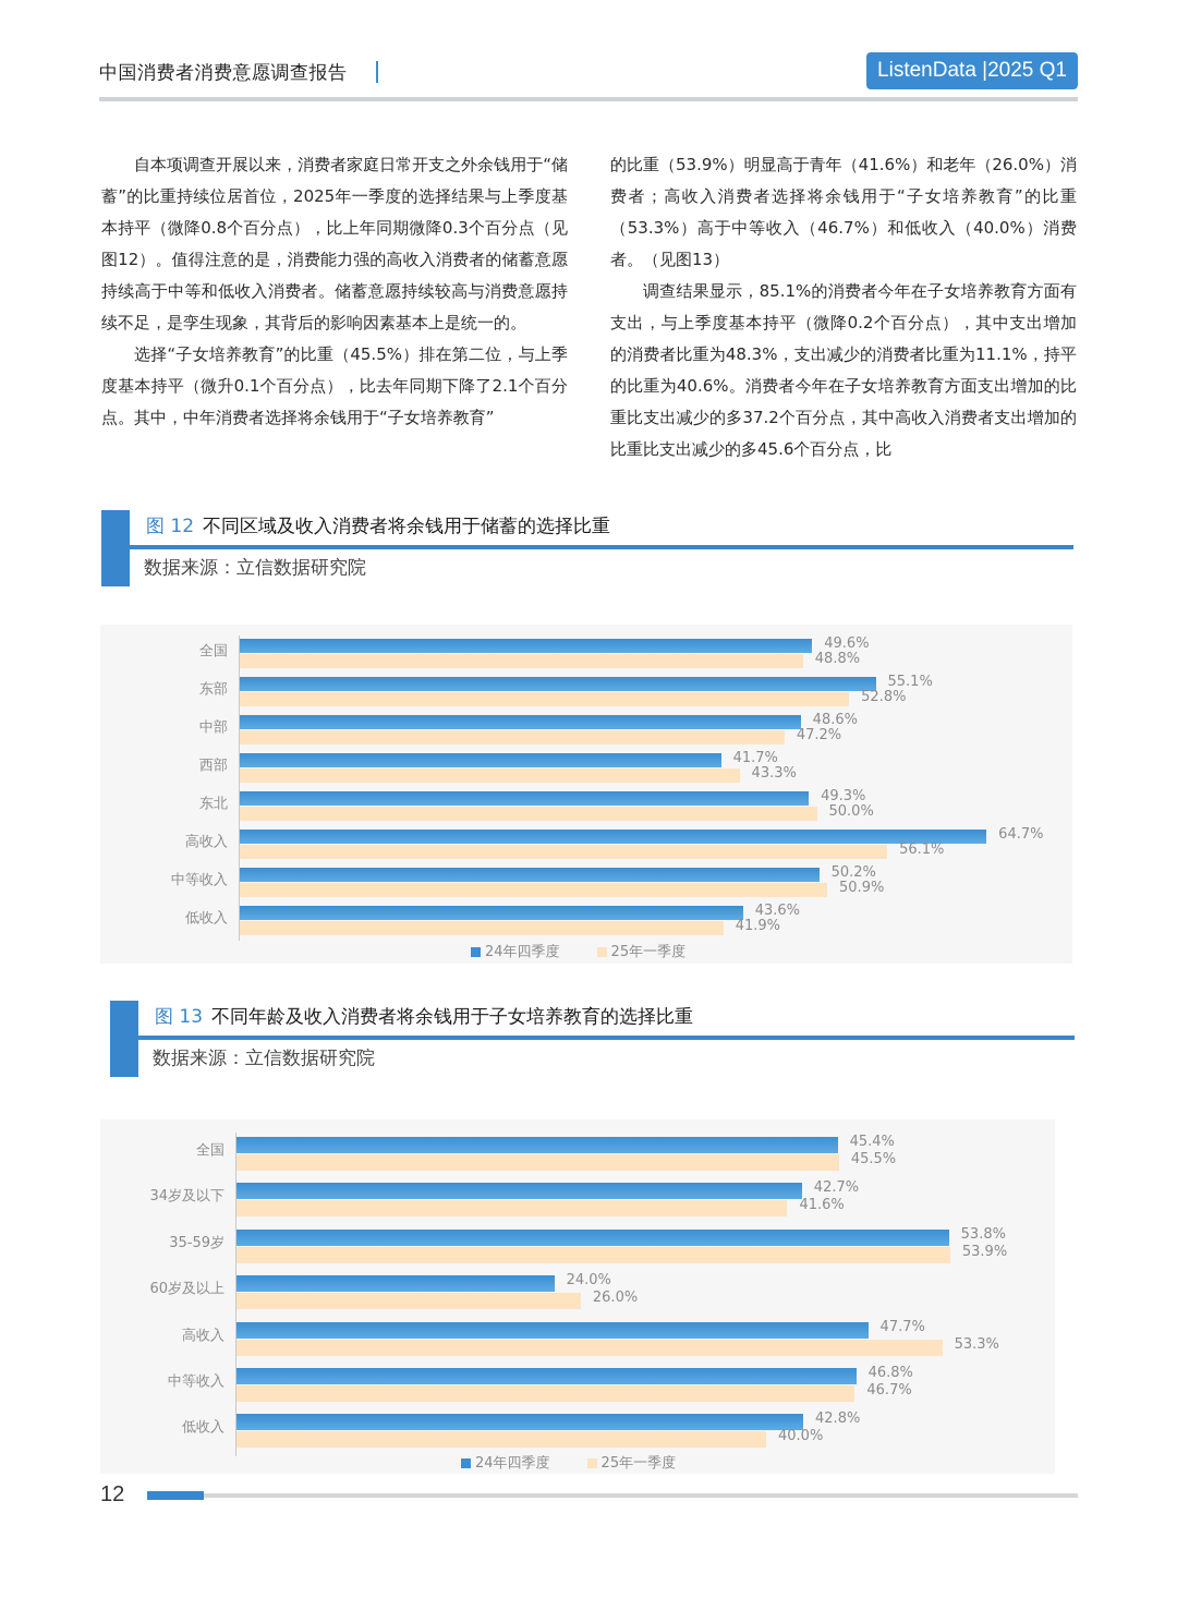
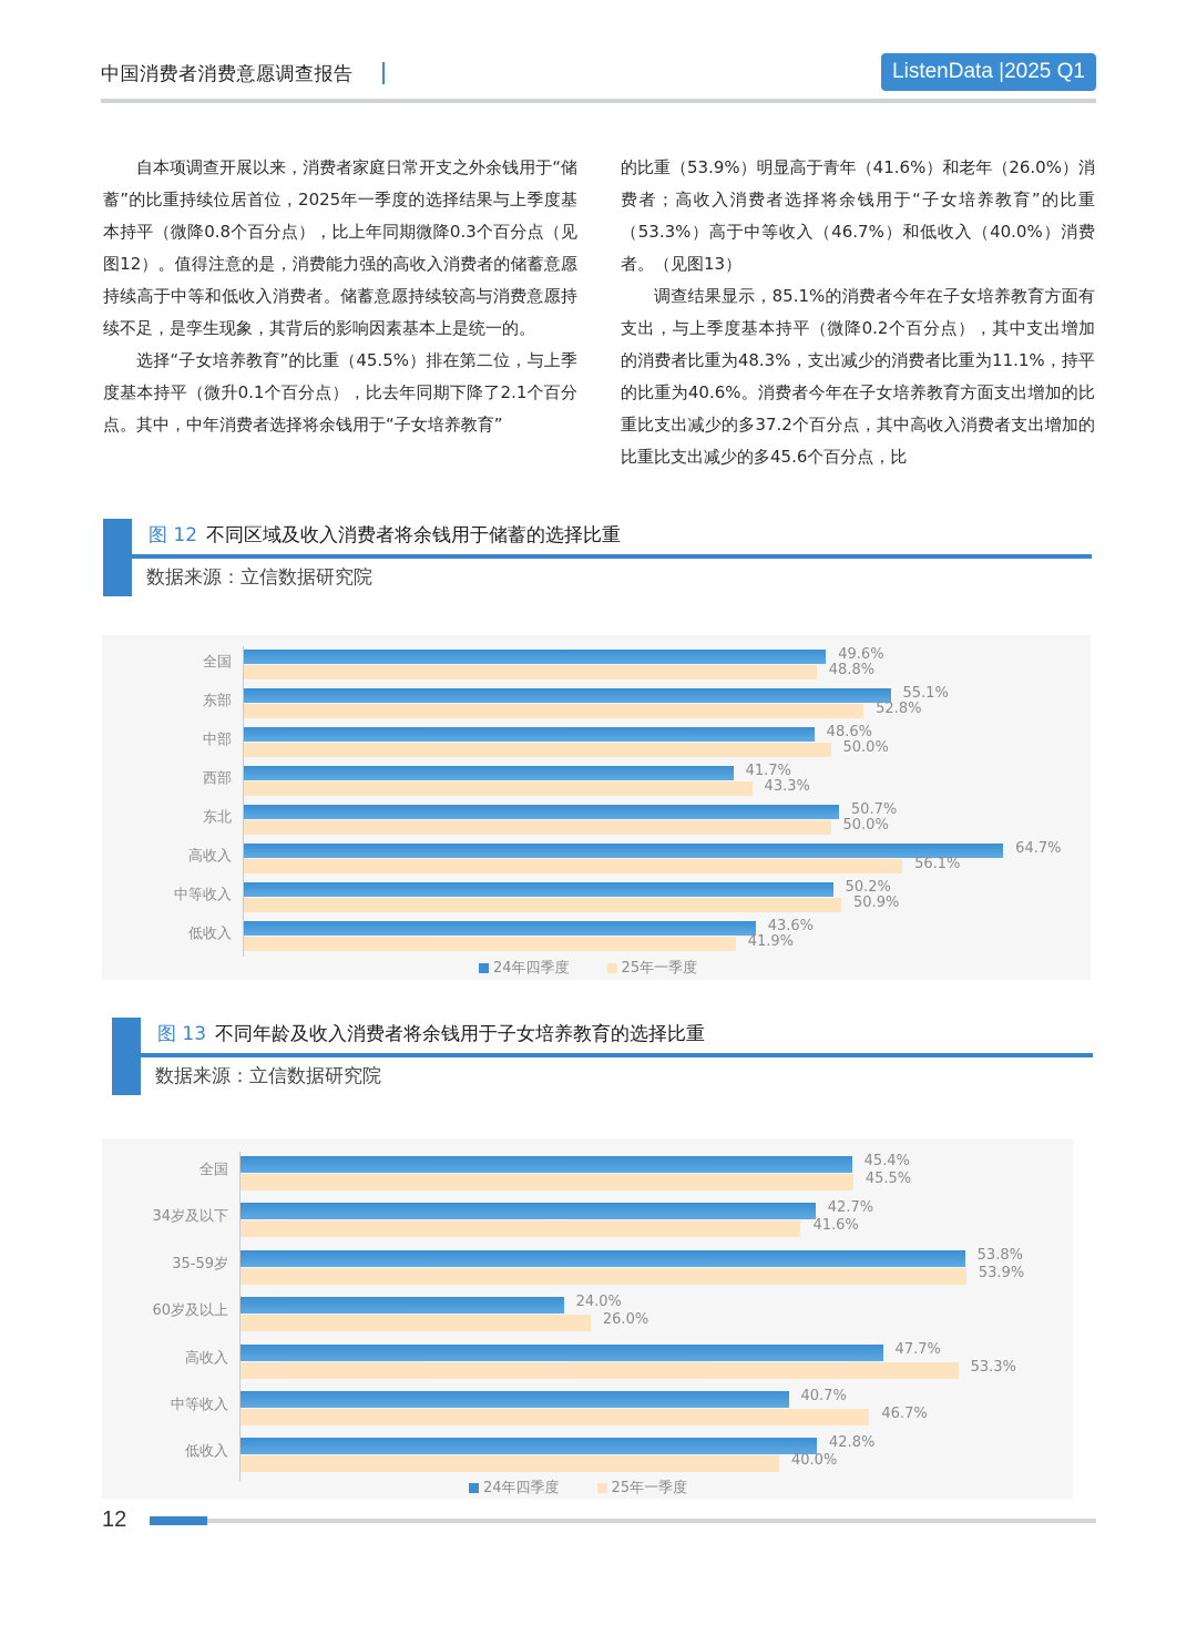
不同区域及收入消费者将余钱用于储蓄的选择比重/25年一季度/中部: 47.2% -> 50.0%
不同区域及收入消费者将余钱用于储蓄的选择比重/24年四季度/东北: 49.3% -> 50.7%
不同年龄及收入消费者将余钱用于子女培养教育的选择比重/24年四季度/中等收入: 46.8% -> 40.7%
